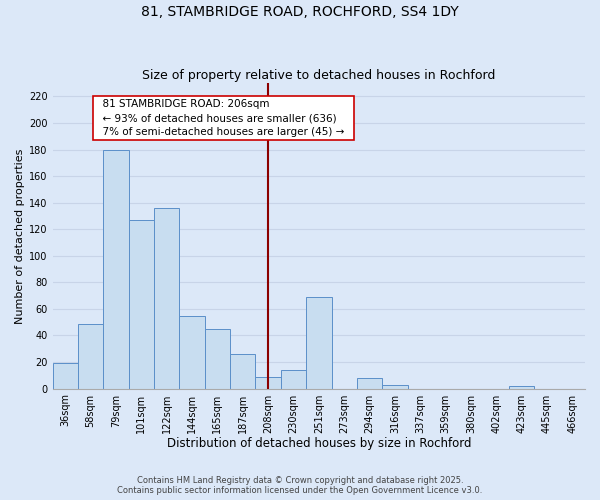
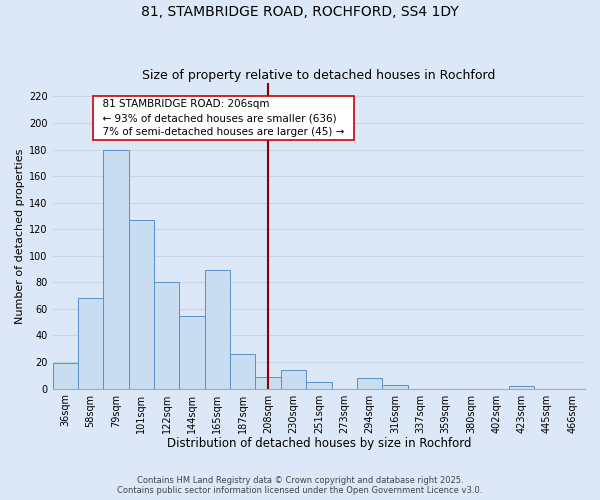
58sqm: 49 -> 68
122sqm: 136 -> 80
165sqm: 45 -> 89
251sqm: 69 -> 5
